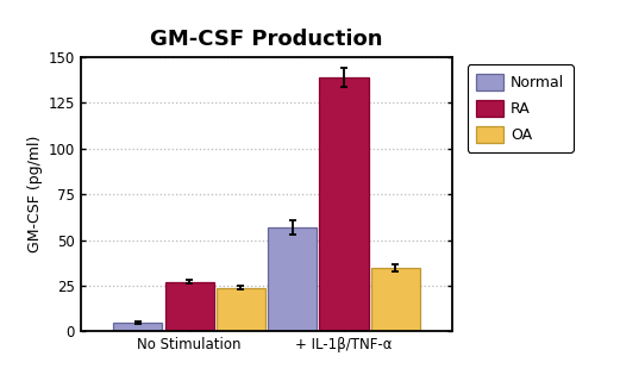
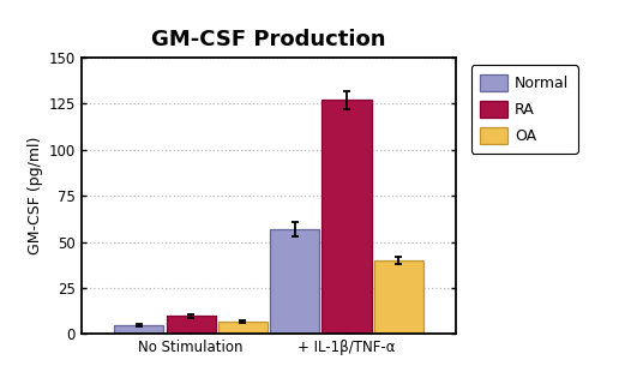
RA/No Stimulation: 27 -> 10
OA/No Stimulation: 24 -> 7
RA/+ IL-1β/TNF-α: 139 -> 127
OA/+ IL-1β/TNF-α: 35 -> 40
